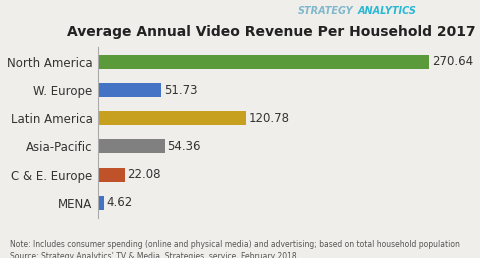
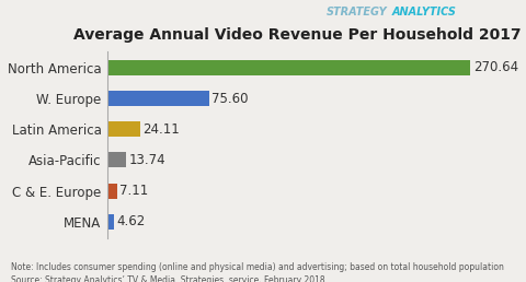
W. Europe: 51.73 -> 75.60
Latin America: 120.78 -> 24.11
Asia-Pacific: 54.36 -> 13.74
C & E. Europe: 22.08 -> 7.11
